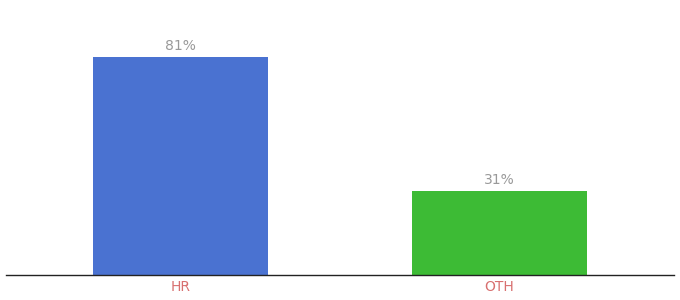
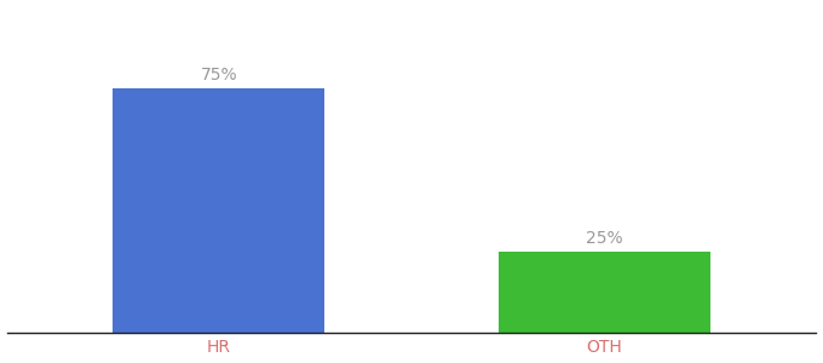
HR: 81% -> 75%
OTH: 31% -> 25%
